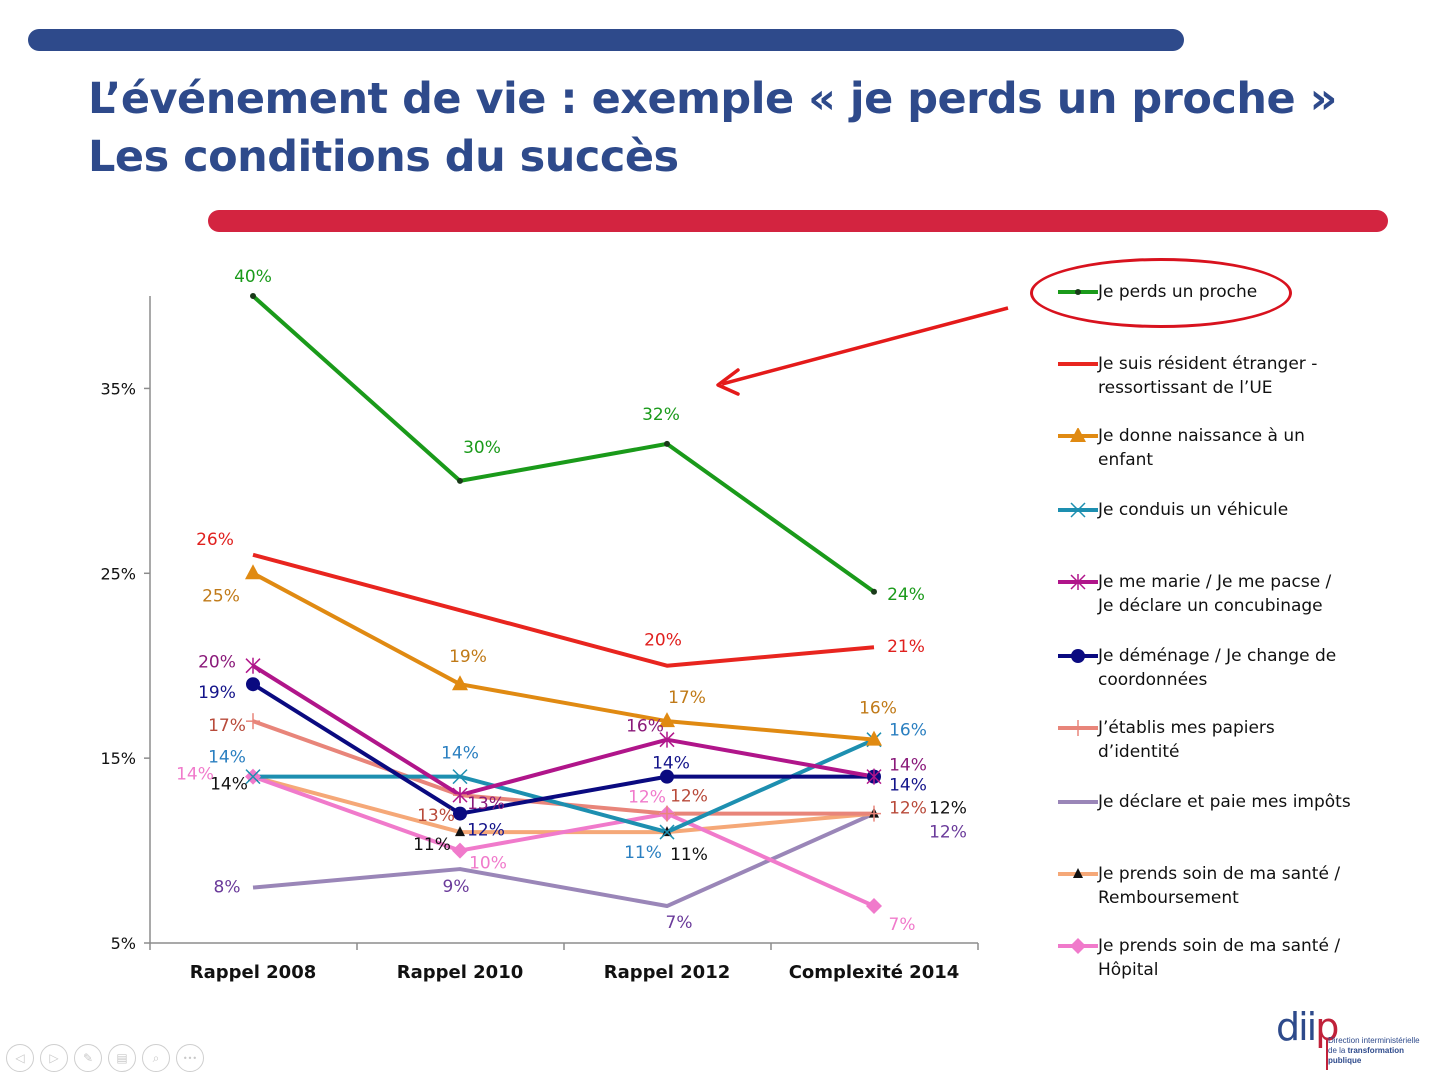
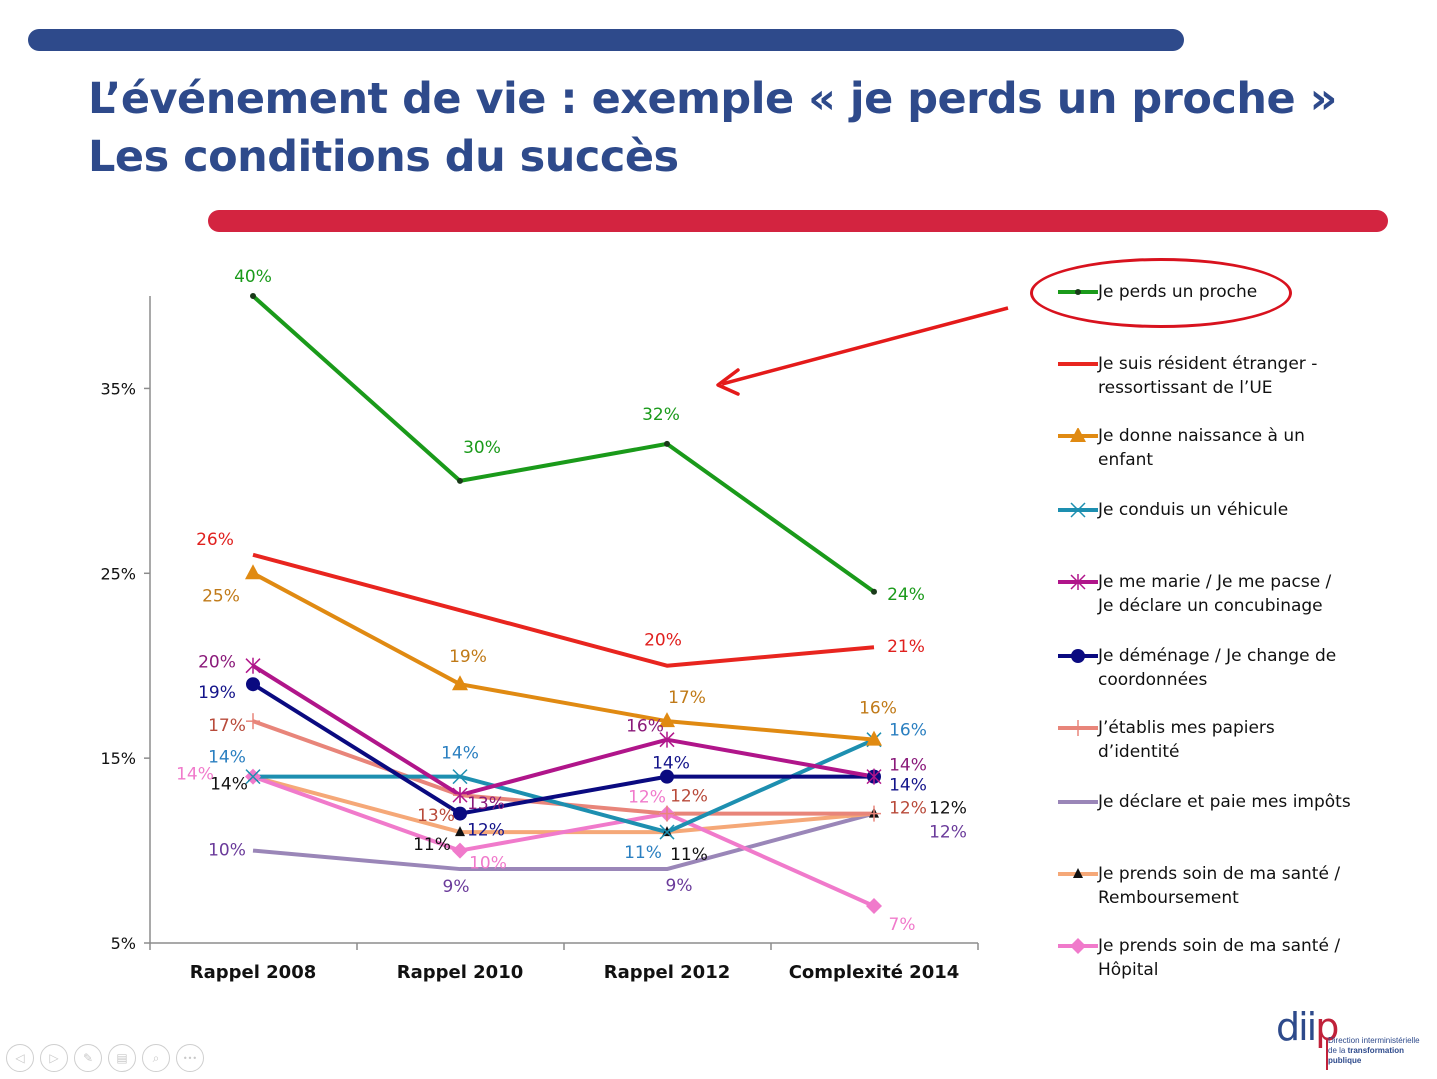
Je déclare et paie mes impôts/Rappel 2008: 8% -> 10%
Je déclare et paie mes impôts/Rappel 2012: 7% -> 9%
